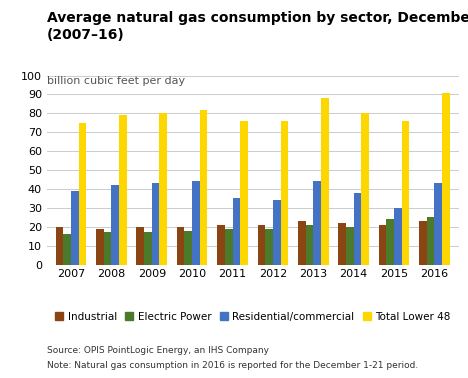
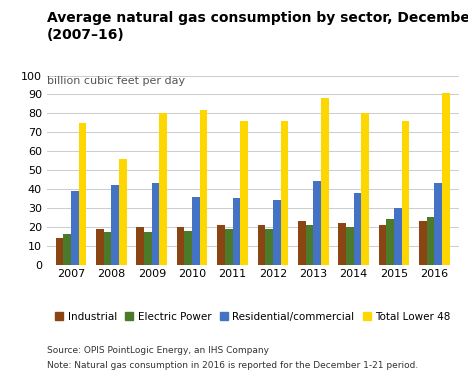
Industrial/2007: 20 -> 14
Total Lower 48/2008: 79 -> 56
Residential/commercial/2010: 44 -> 36
